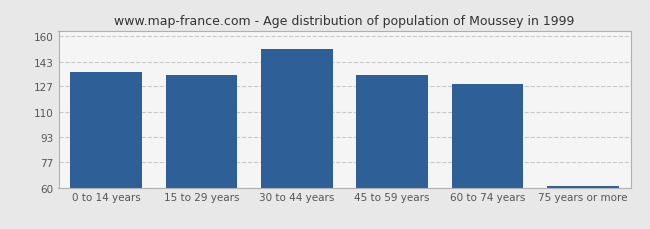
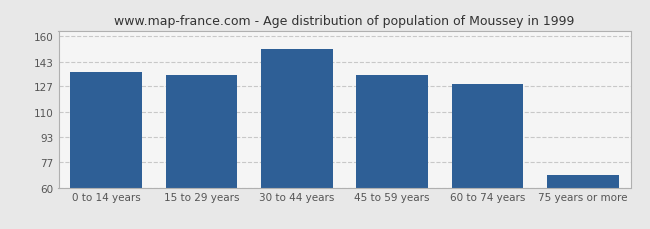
75 years or more: 61 -> 68
